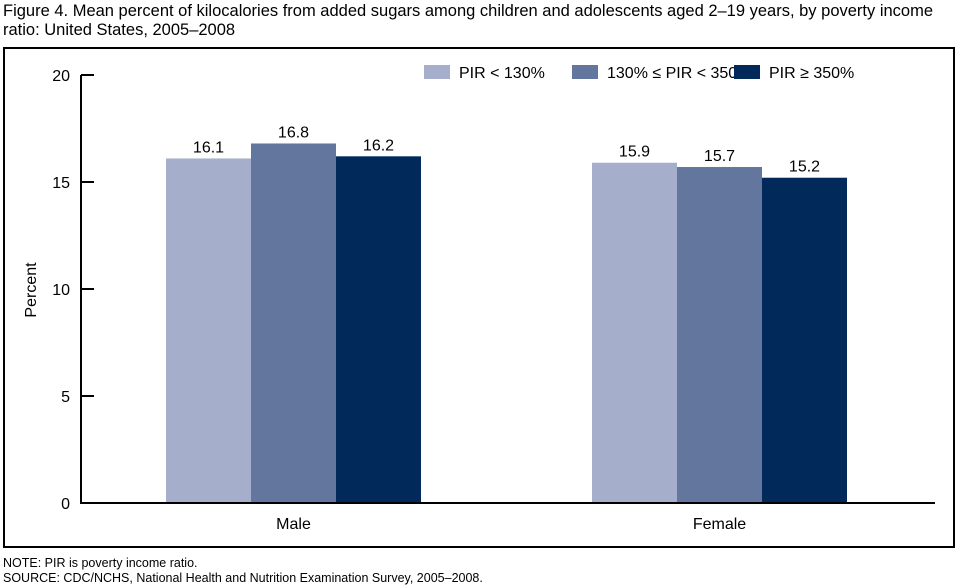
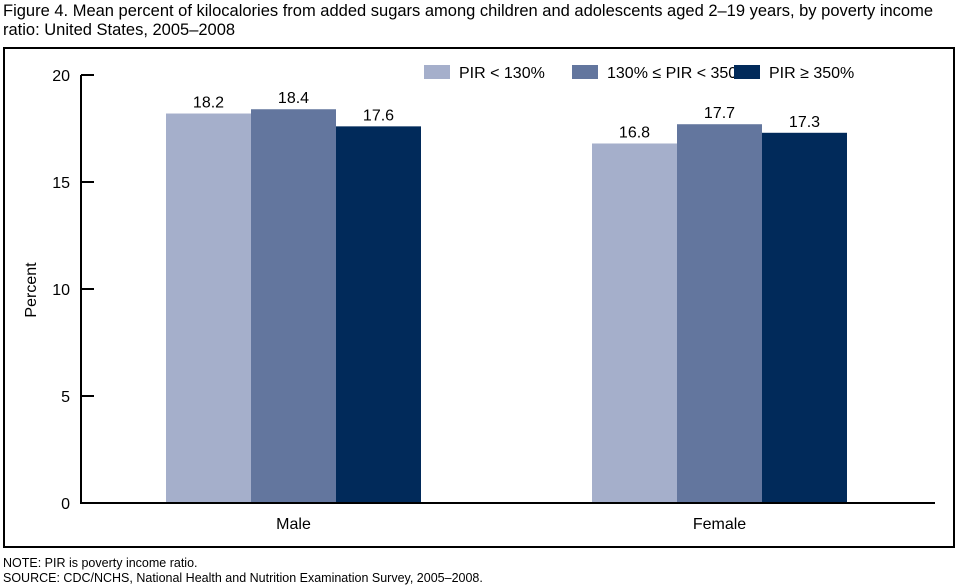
PIR < 130%/Male: 16.1 -> 18.2
130% ≤ PIR < 350%/Male: 16.8 -> 18.4
PIR ≥ 350%/Male: 16.2 -> 17.6
PIR < 130%/Female: 15.9 -> 16.8
130% ≤ PIR < 350%/Female: 15.7 -> 17.7
PIR ≥ 350%/Female: 15.2 -> 17.3
